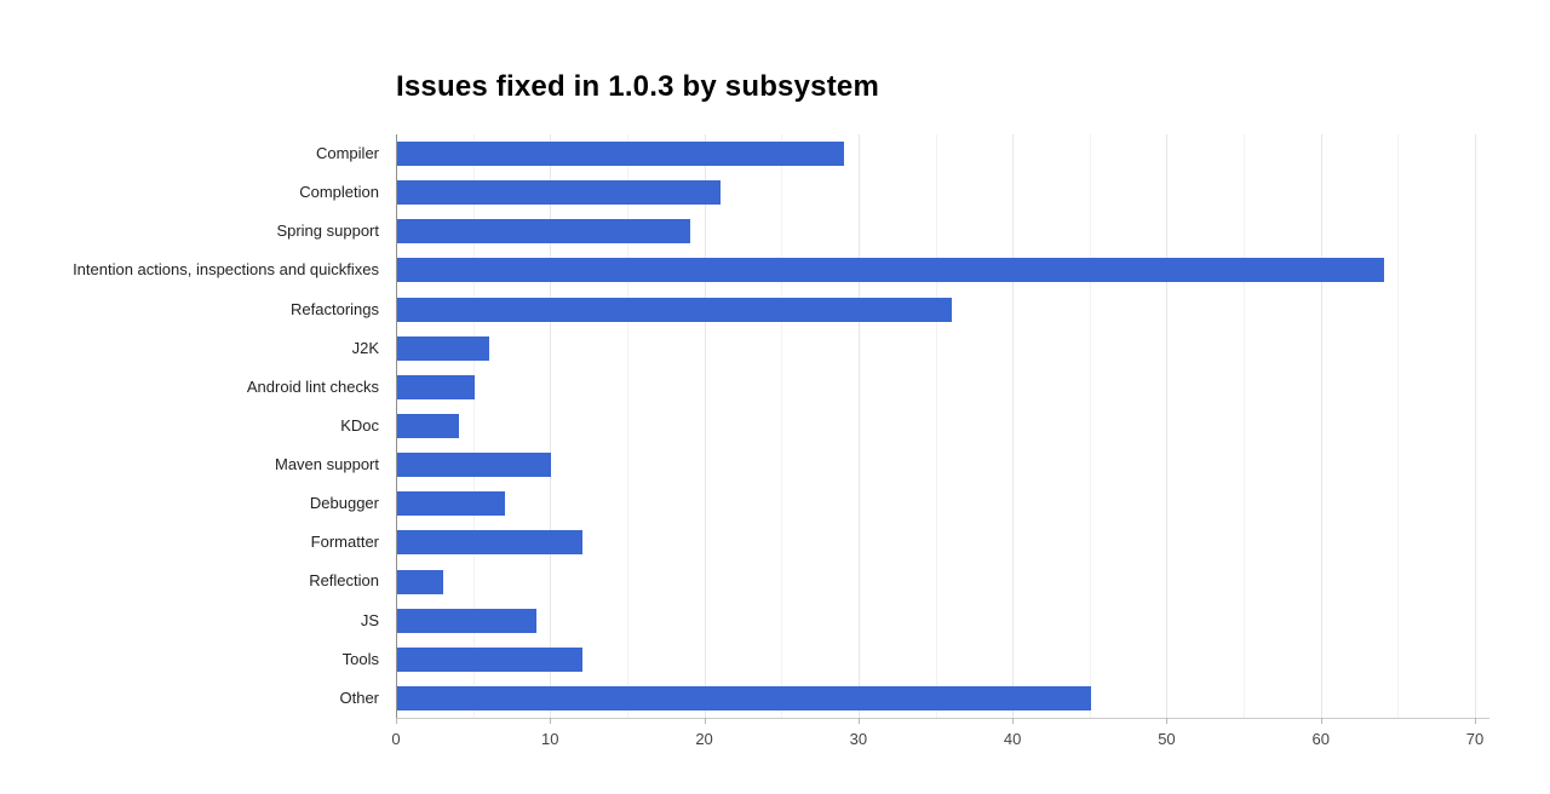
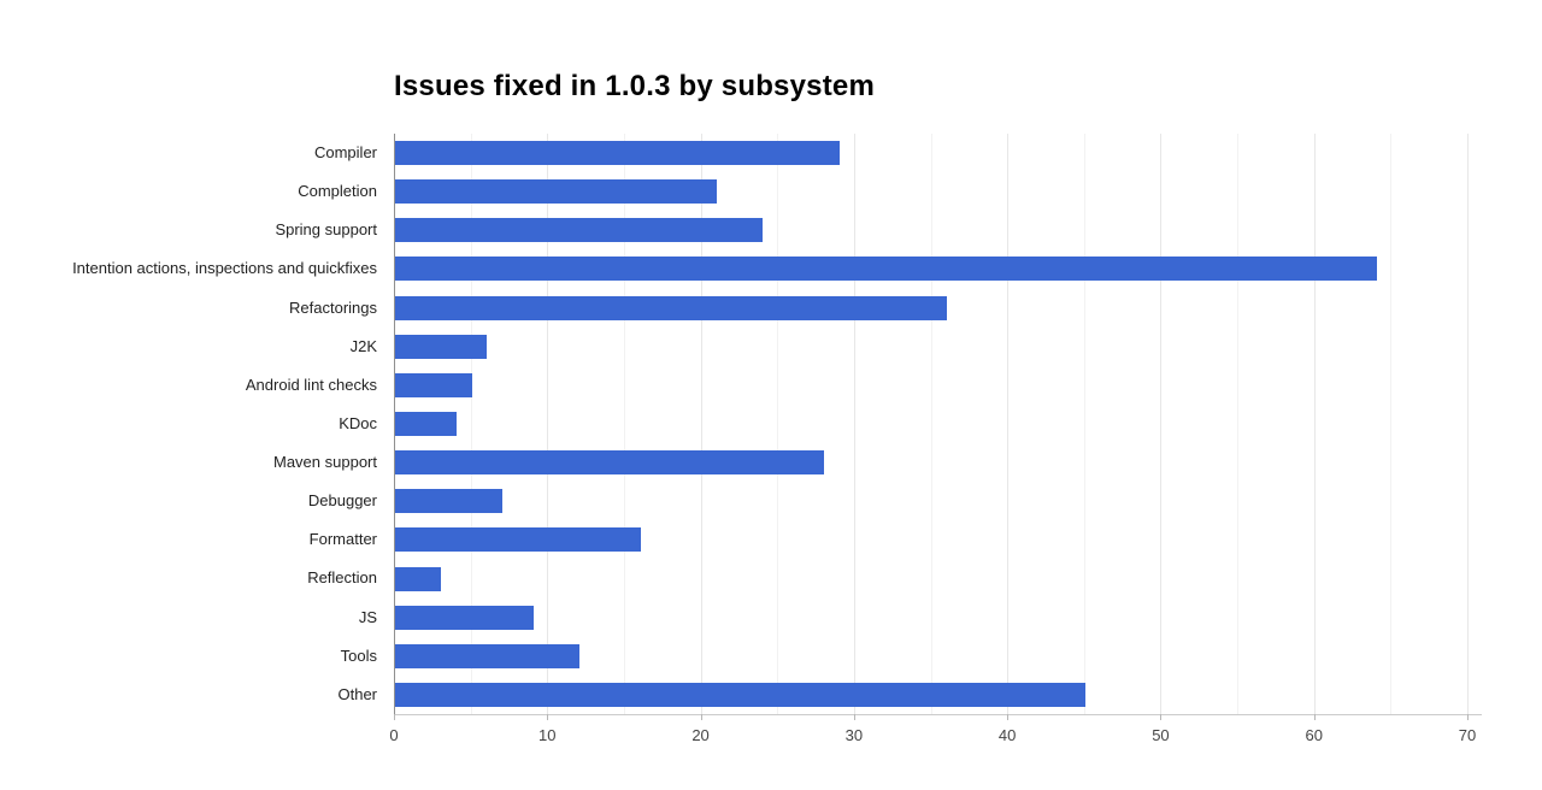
Spring support: 19 -> 24
Maven support: 10 -> 28
Formatter: 12 -> 16
